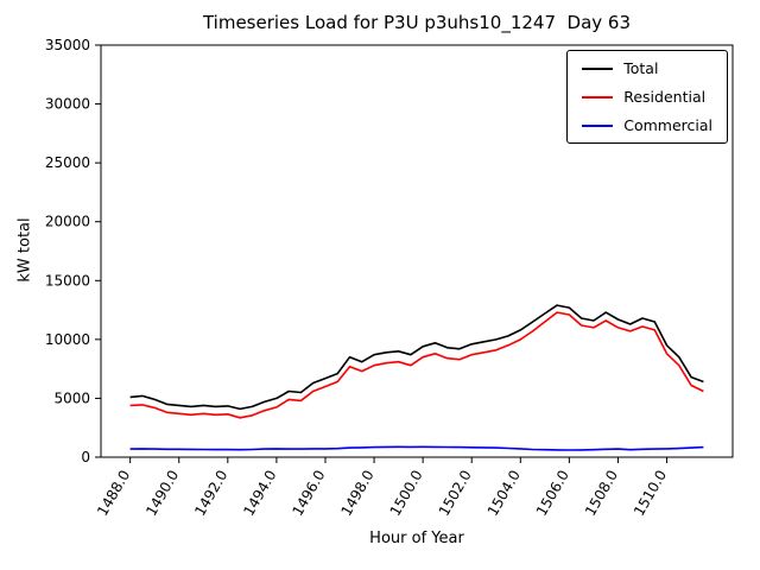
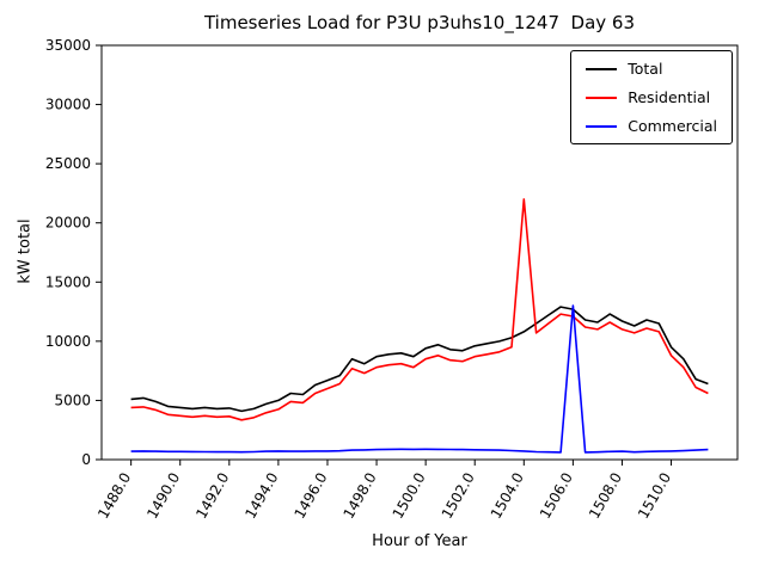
Residential/1504.0: 10000 -> 22000
Commercial/1506.0: 1000 -> 13000
